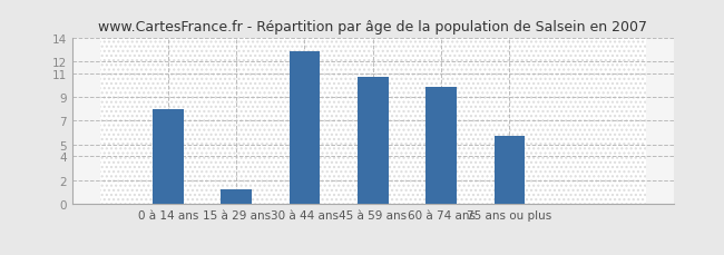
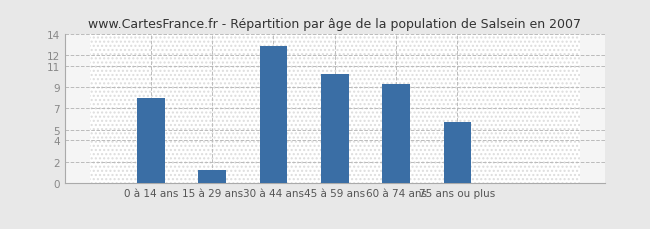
45 à 59 ans: 10.7 -> 10.2
60 à 74 ans: 9.8 -> 9.3
